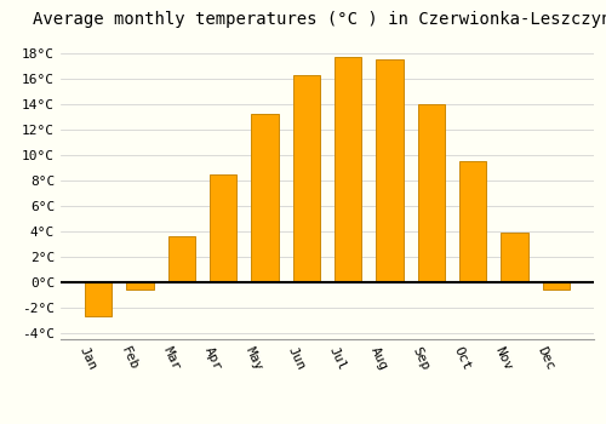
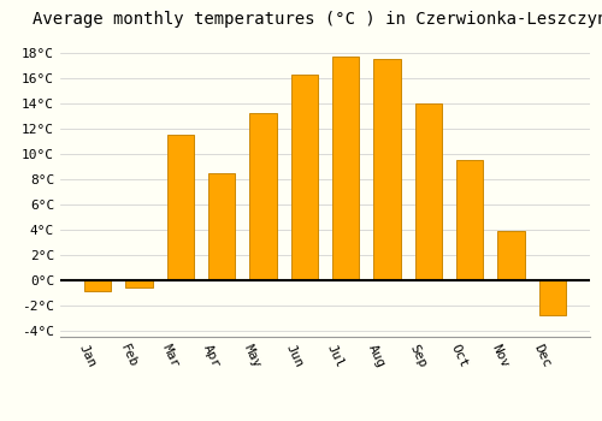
Jan: -2.7°C -> -0.9°C
Mar: 3.6°C -> 11.5°C
Dec: -0.6°C -> -2.8°C
